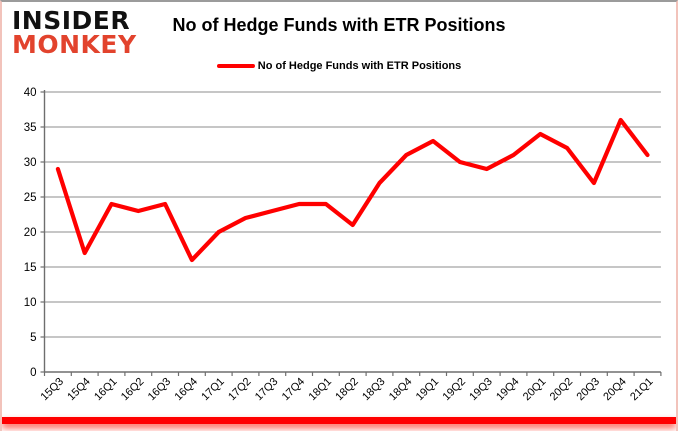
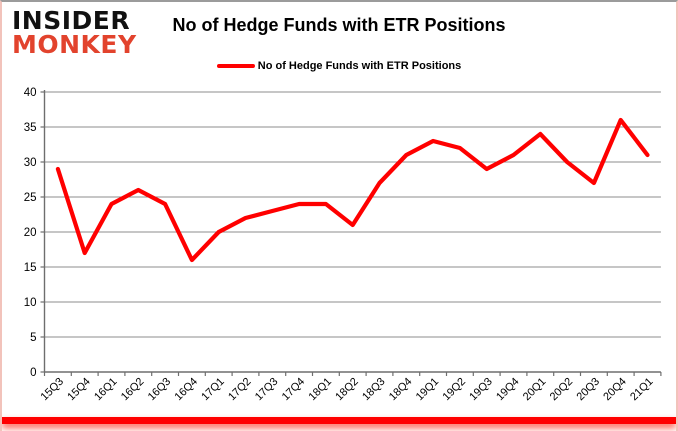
16Q2: 23 -> 26
19Q2: 30 -> 32
20Q2: 32 -> 30
